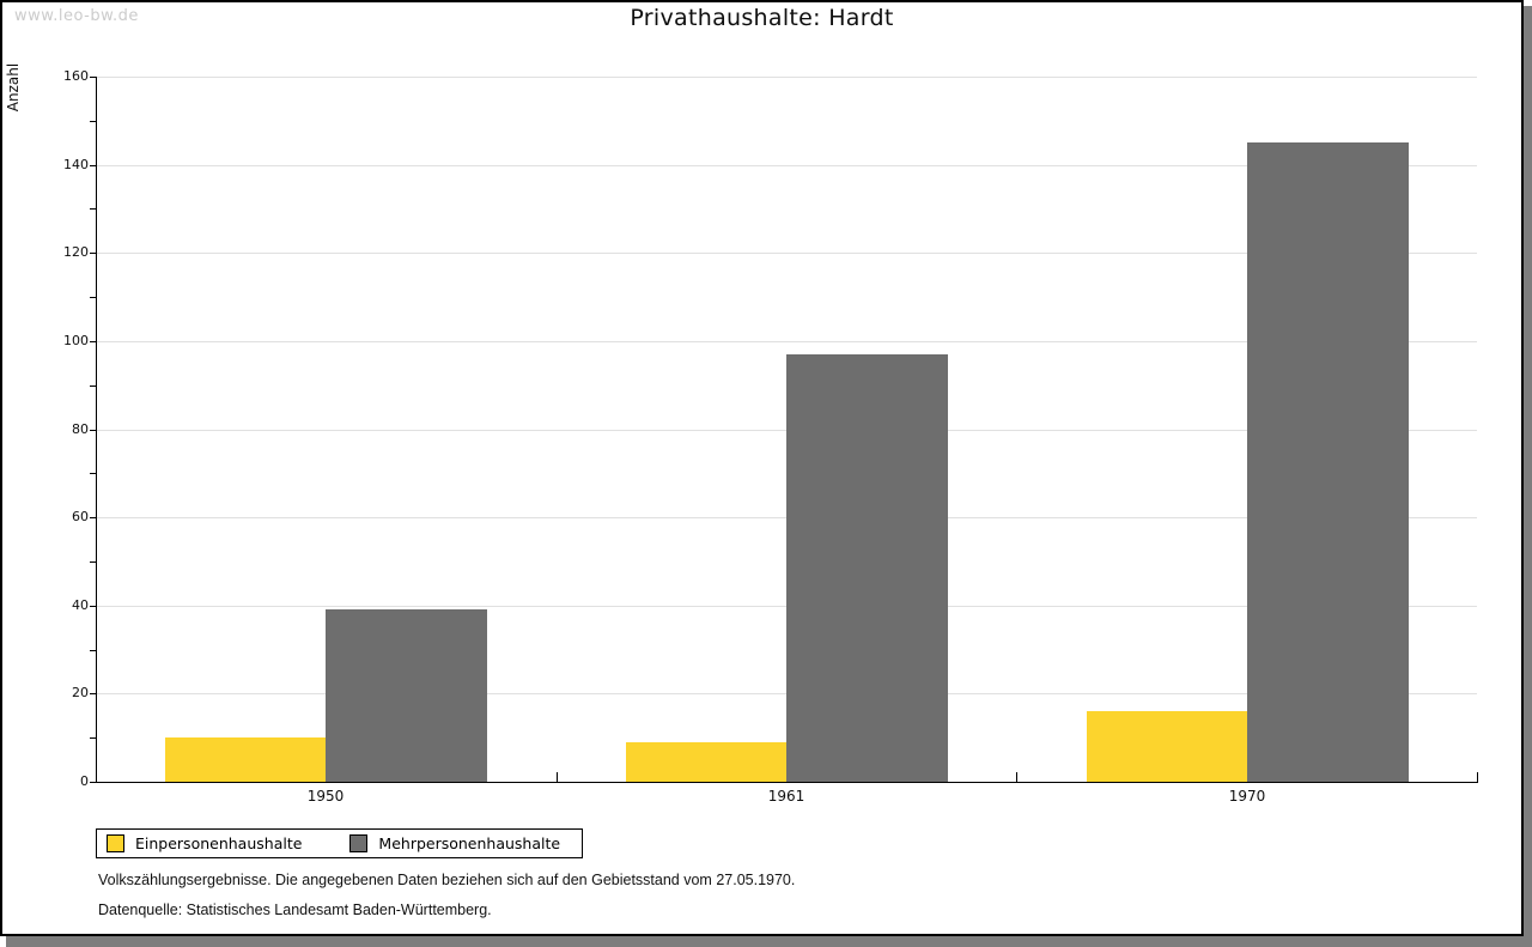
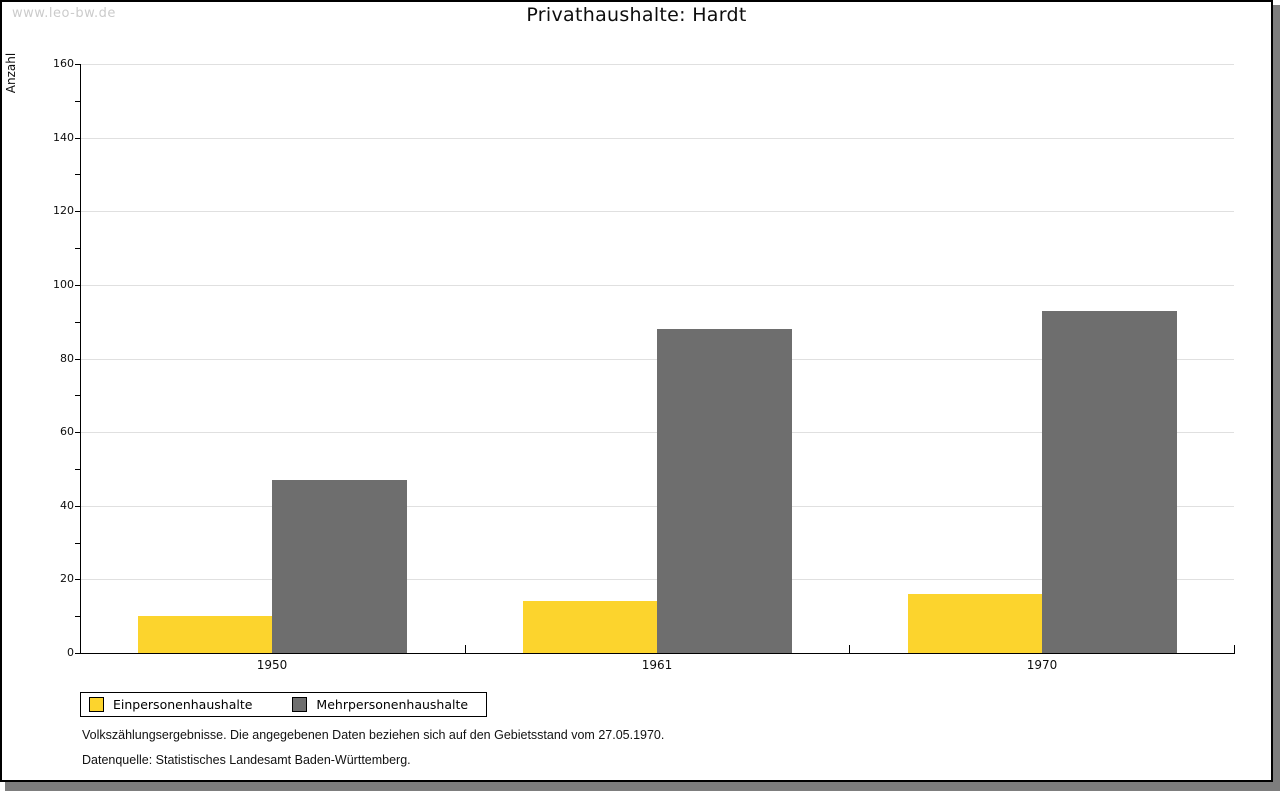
Mehrpersonenhaushalte/1950: 39 -> 47
Einpersonenhaushalte/1961: 9 -> 14
Mehrpersonenhaushalte/1961: 97 -> 88
Mehrpersonenhaushalte/1970: 145 -> 93
